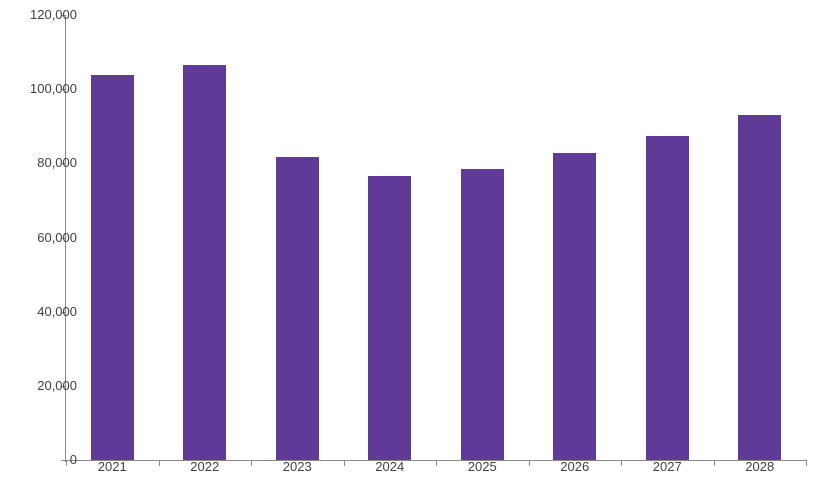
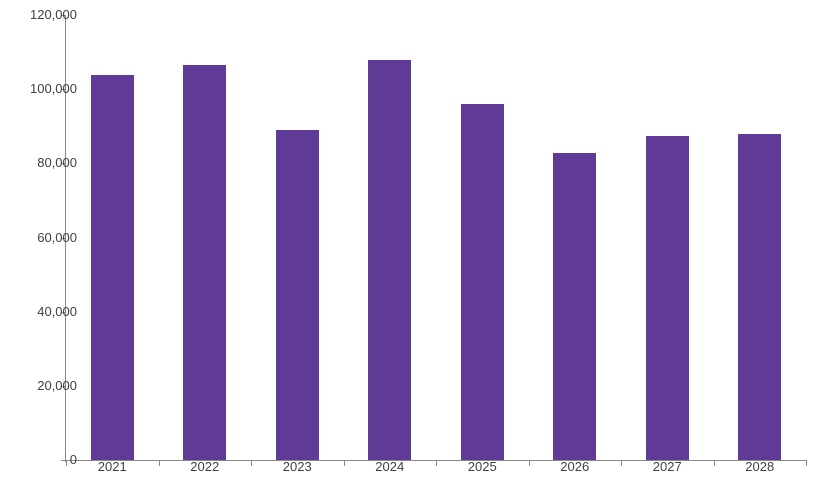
2023: 82000 -> 89000
2024: 76000 -> 108000
2025: 78000 -> 96000
2028: 93000 -> 88000
